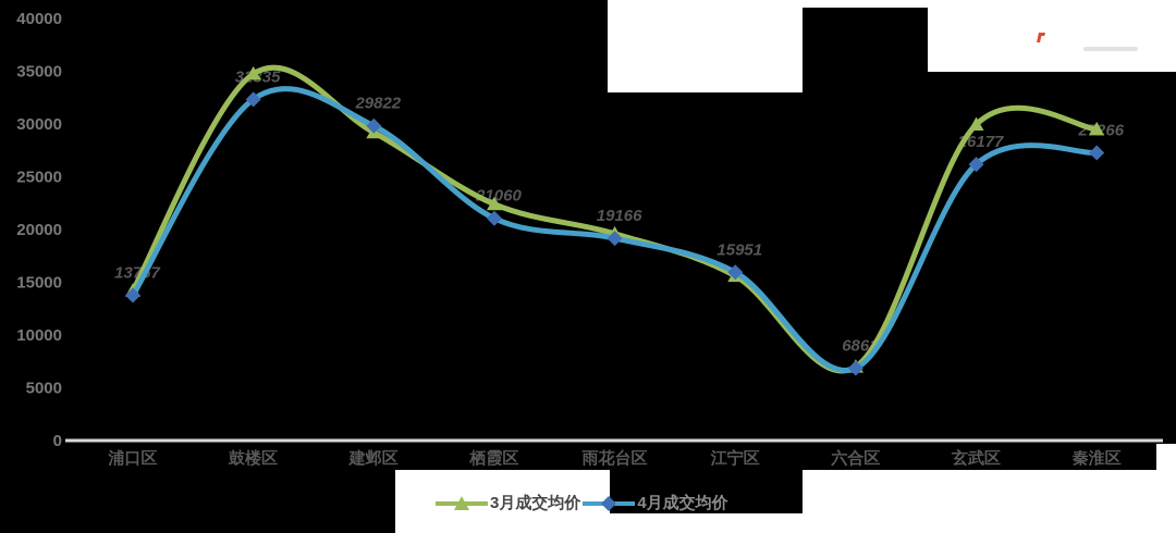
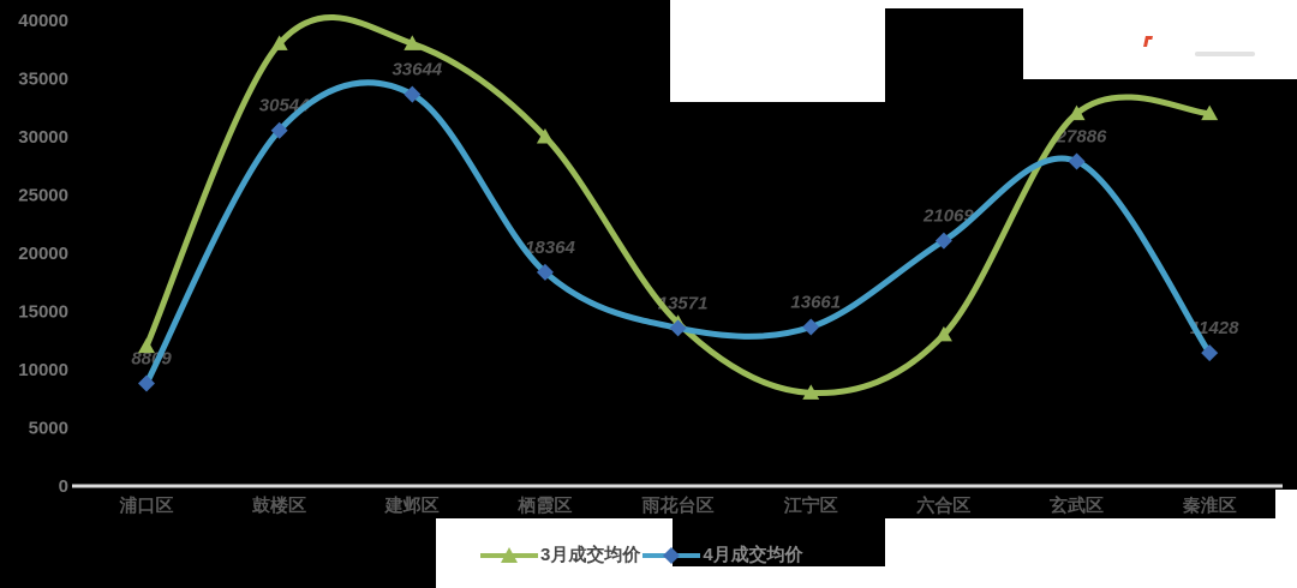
3月成交均价/浦口区: 14000 -> 12000
4月成交均价/浦口区: 13757 -> 8809
3月成交均价/鼓楼区: 35000 -> 38000
4月成交均价/鼓楼区: 32335 -> 30544
3月成交均价/建邺区: 29000 -> 38000
4月成交均价/建邺区: 29822 -> 33644
3月成交均价/栖霞区: 22000 -> 30000
4月成交均价/栖霞区: 21060 -> 18364
3月成交均价/雨花台区: 20000 -> 14000
4月成交均价/雨花台区: 19166 -> 13571
3月成交均价/江宁区: 16000 -> 8000
4月成交均价/江宁区: 15951 -> 13661
3月成交均价/六合区: 7000 -> 13000
4月成交均价/六合区: 6861 -> 21069
3月成交均价/玄武区: 30000 -> 32000
4月成交均价/玄武区: 26177 -> 27886
3月成交均价/秦淮区: 30000 -> 32000
4月成交均价/秦淮区: 27266 -> 11428
